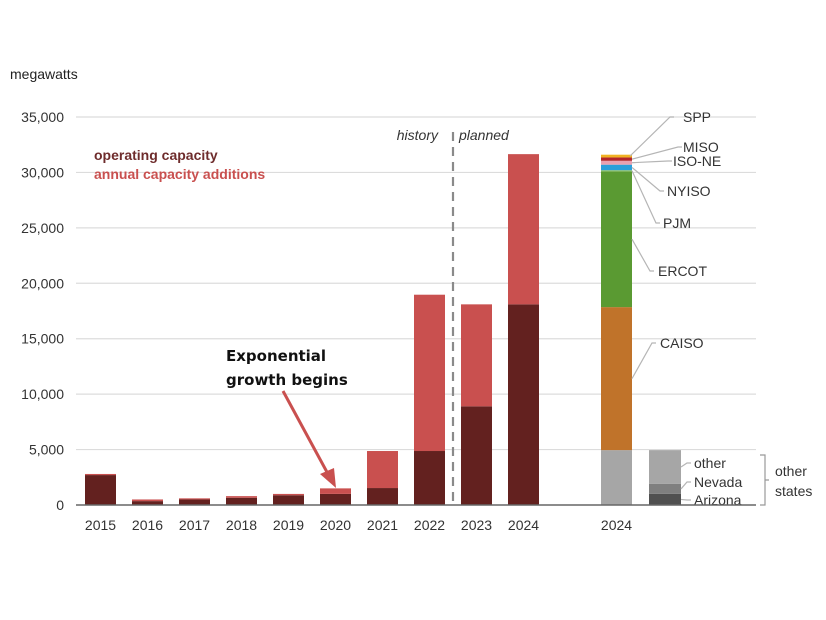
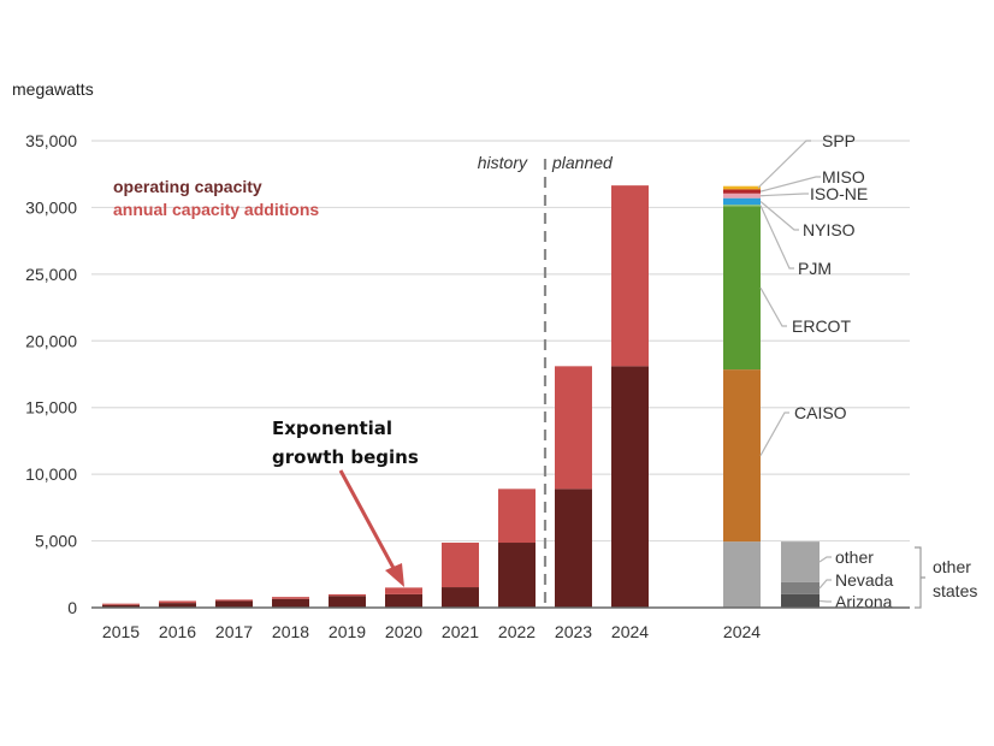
operating capacity/2015: 2700 -> 200
annual capacity additions/2022: 14100 -> 4000
